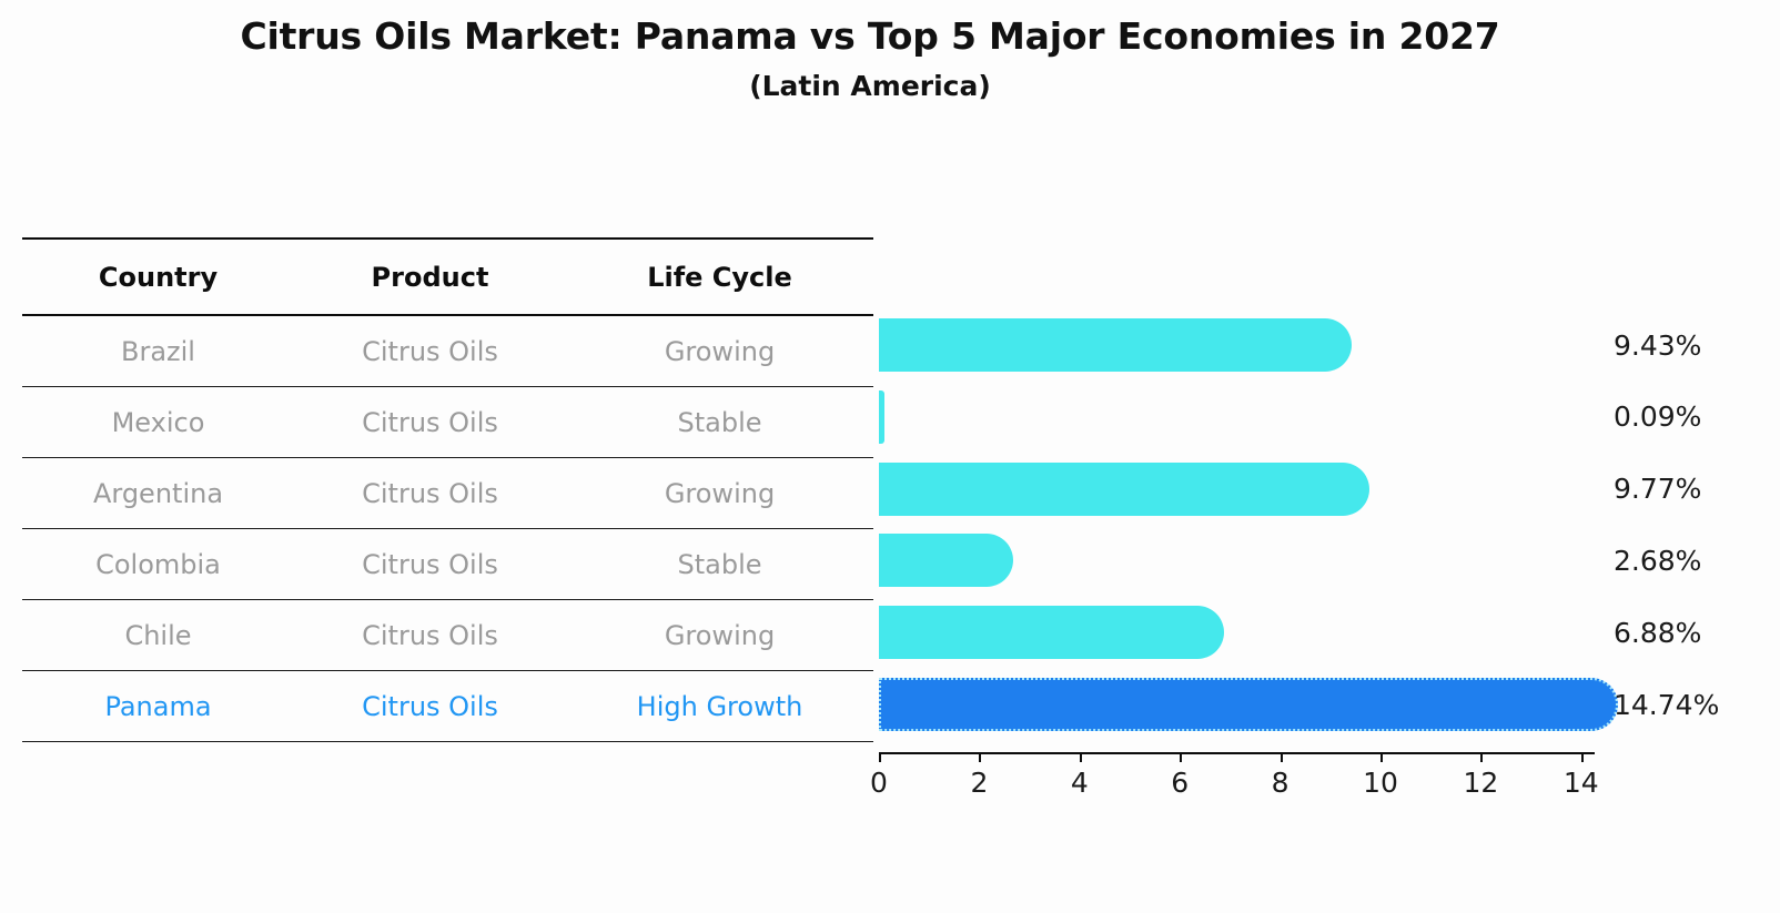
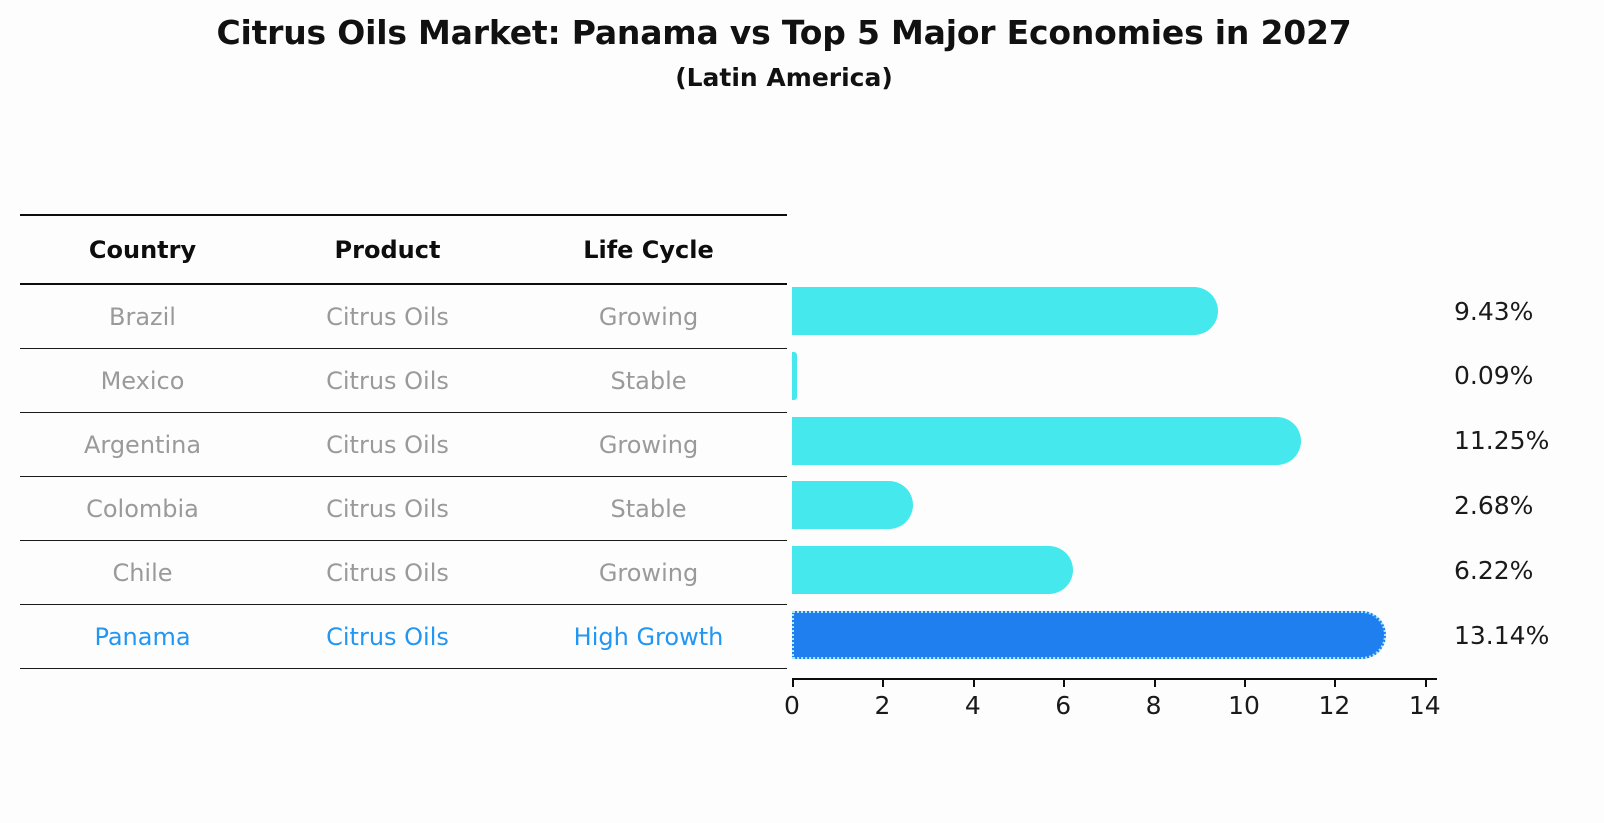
Argentina: 9.77% -> 11.25%
Chile: 6.88% -> 6.22%
Panama: 14.74% -> 13.14%
